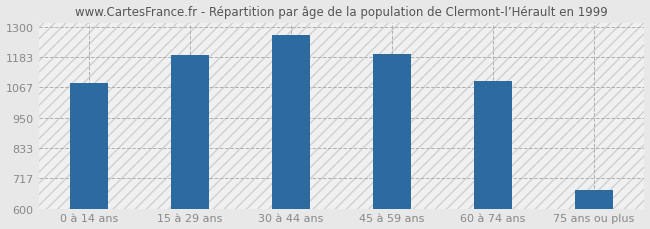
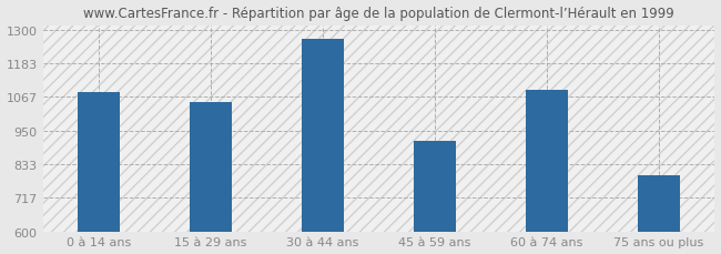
15 à 29 ans: 1193 -> 1050
45 à 59 ans: 1194 -> 915
75 ans ou plus: 672 -> 795
